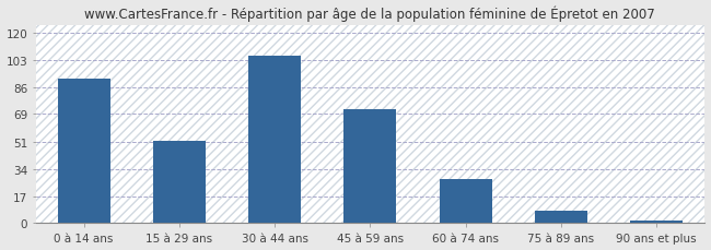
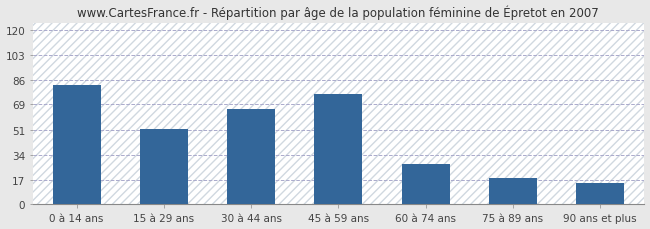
0 à 14 ans: 91 -> 82
30 à 44 ans: 106 -> 66
45 à 59 ans: 72 -> 76
75 à 89 ans: 8 -> 18
90 ans et plus: 2 -> 15
